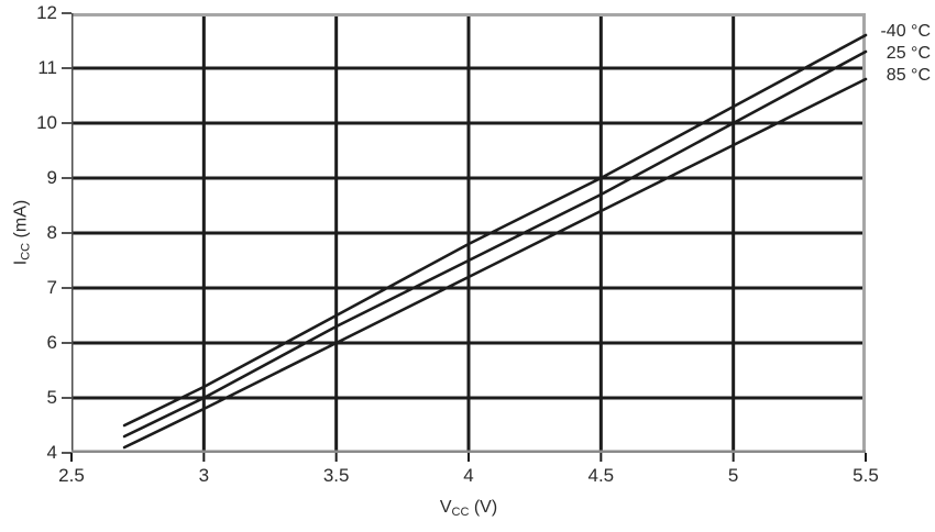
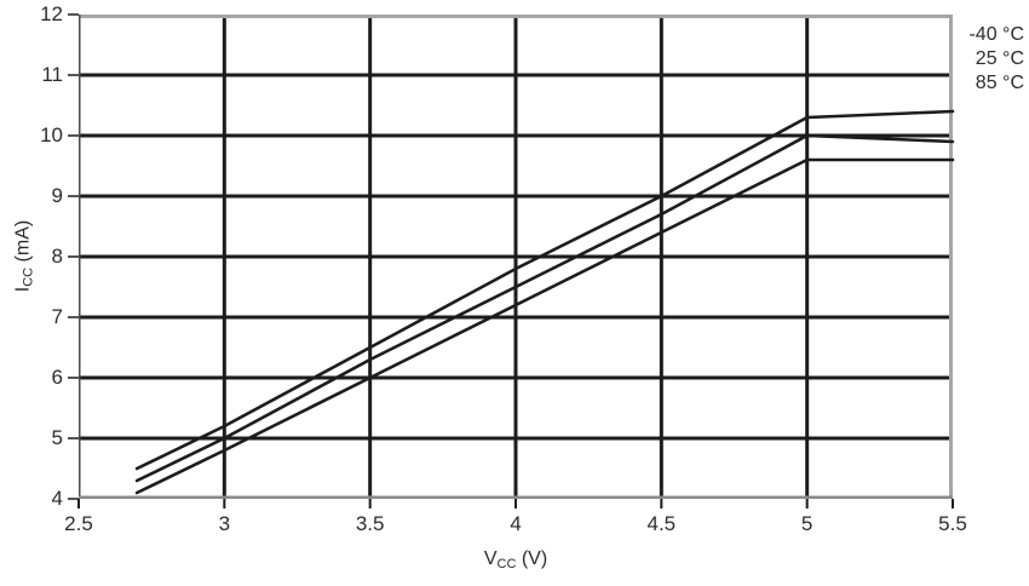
-40 °C/5.5: 11.6 -> 10.4
25 °C/5.5: 11.3 -> 9.9
85 °C/5.5: 10.8 -> 9.6
